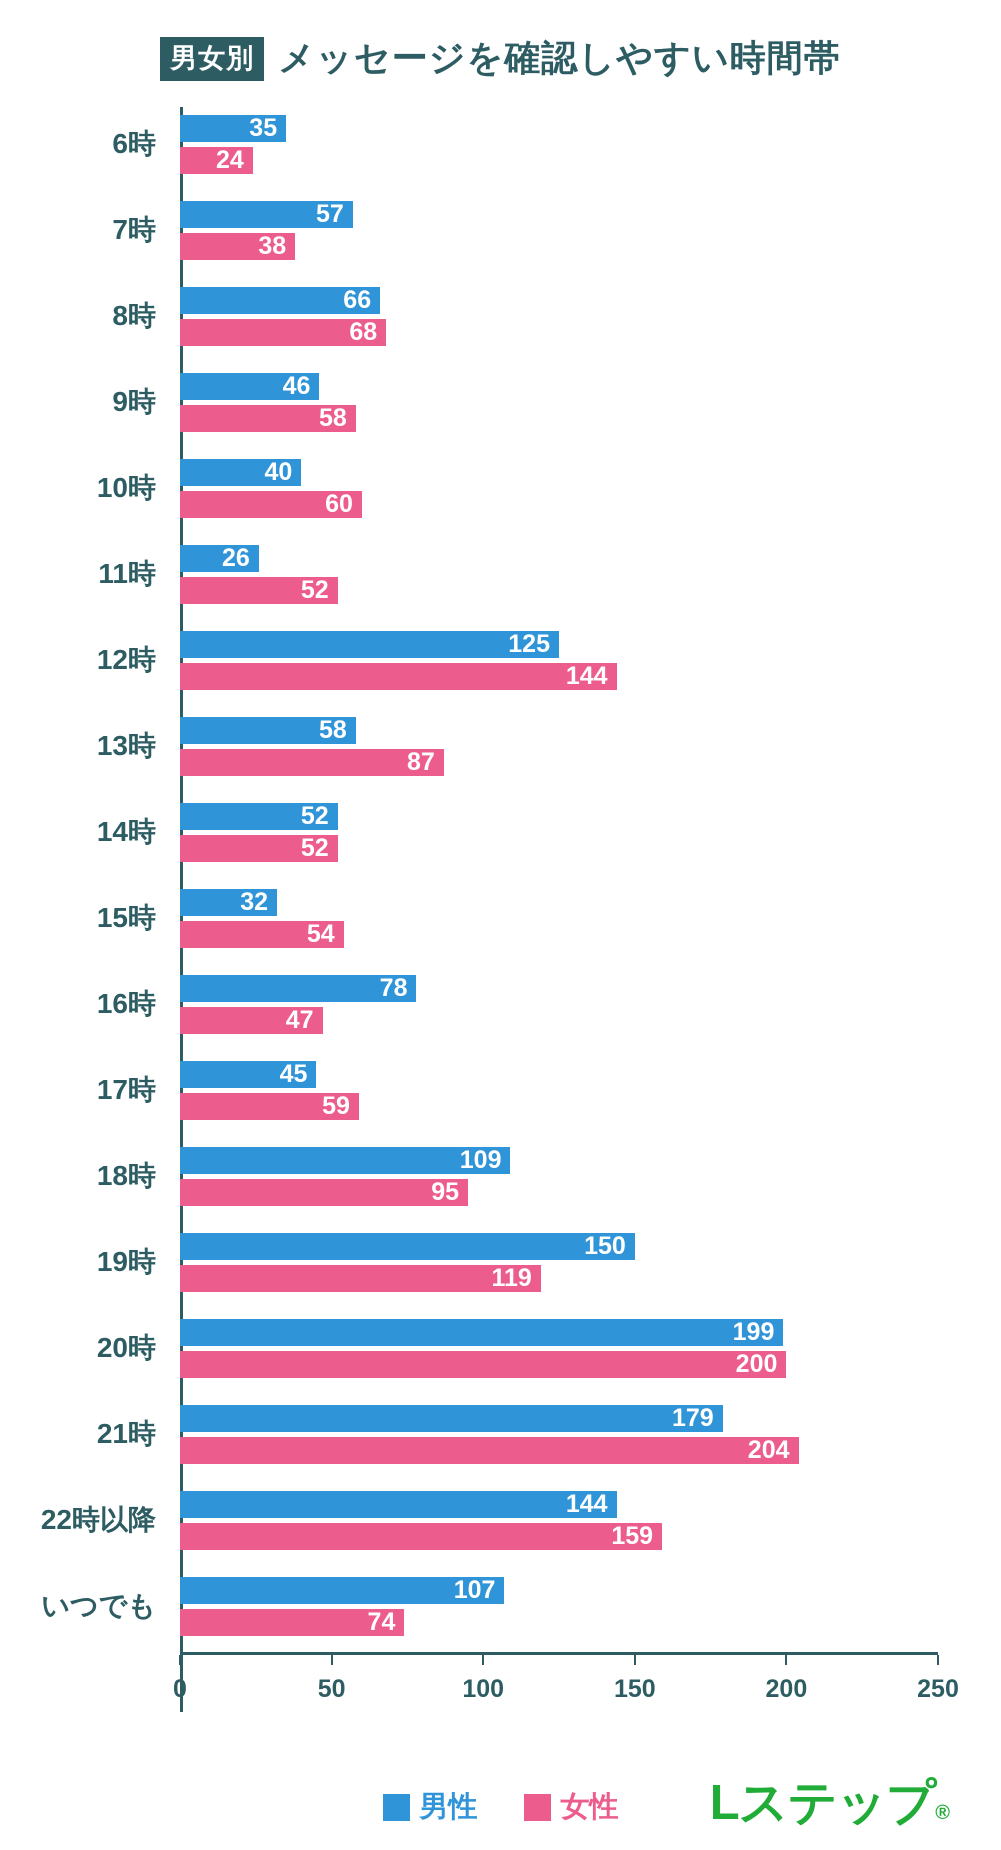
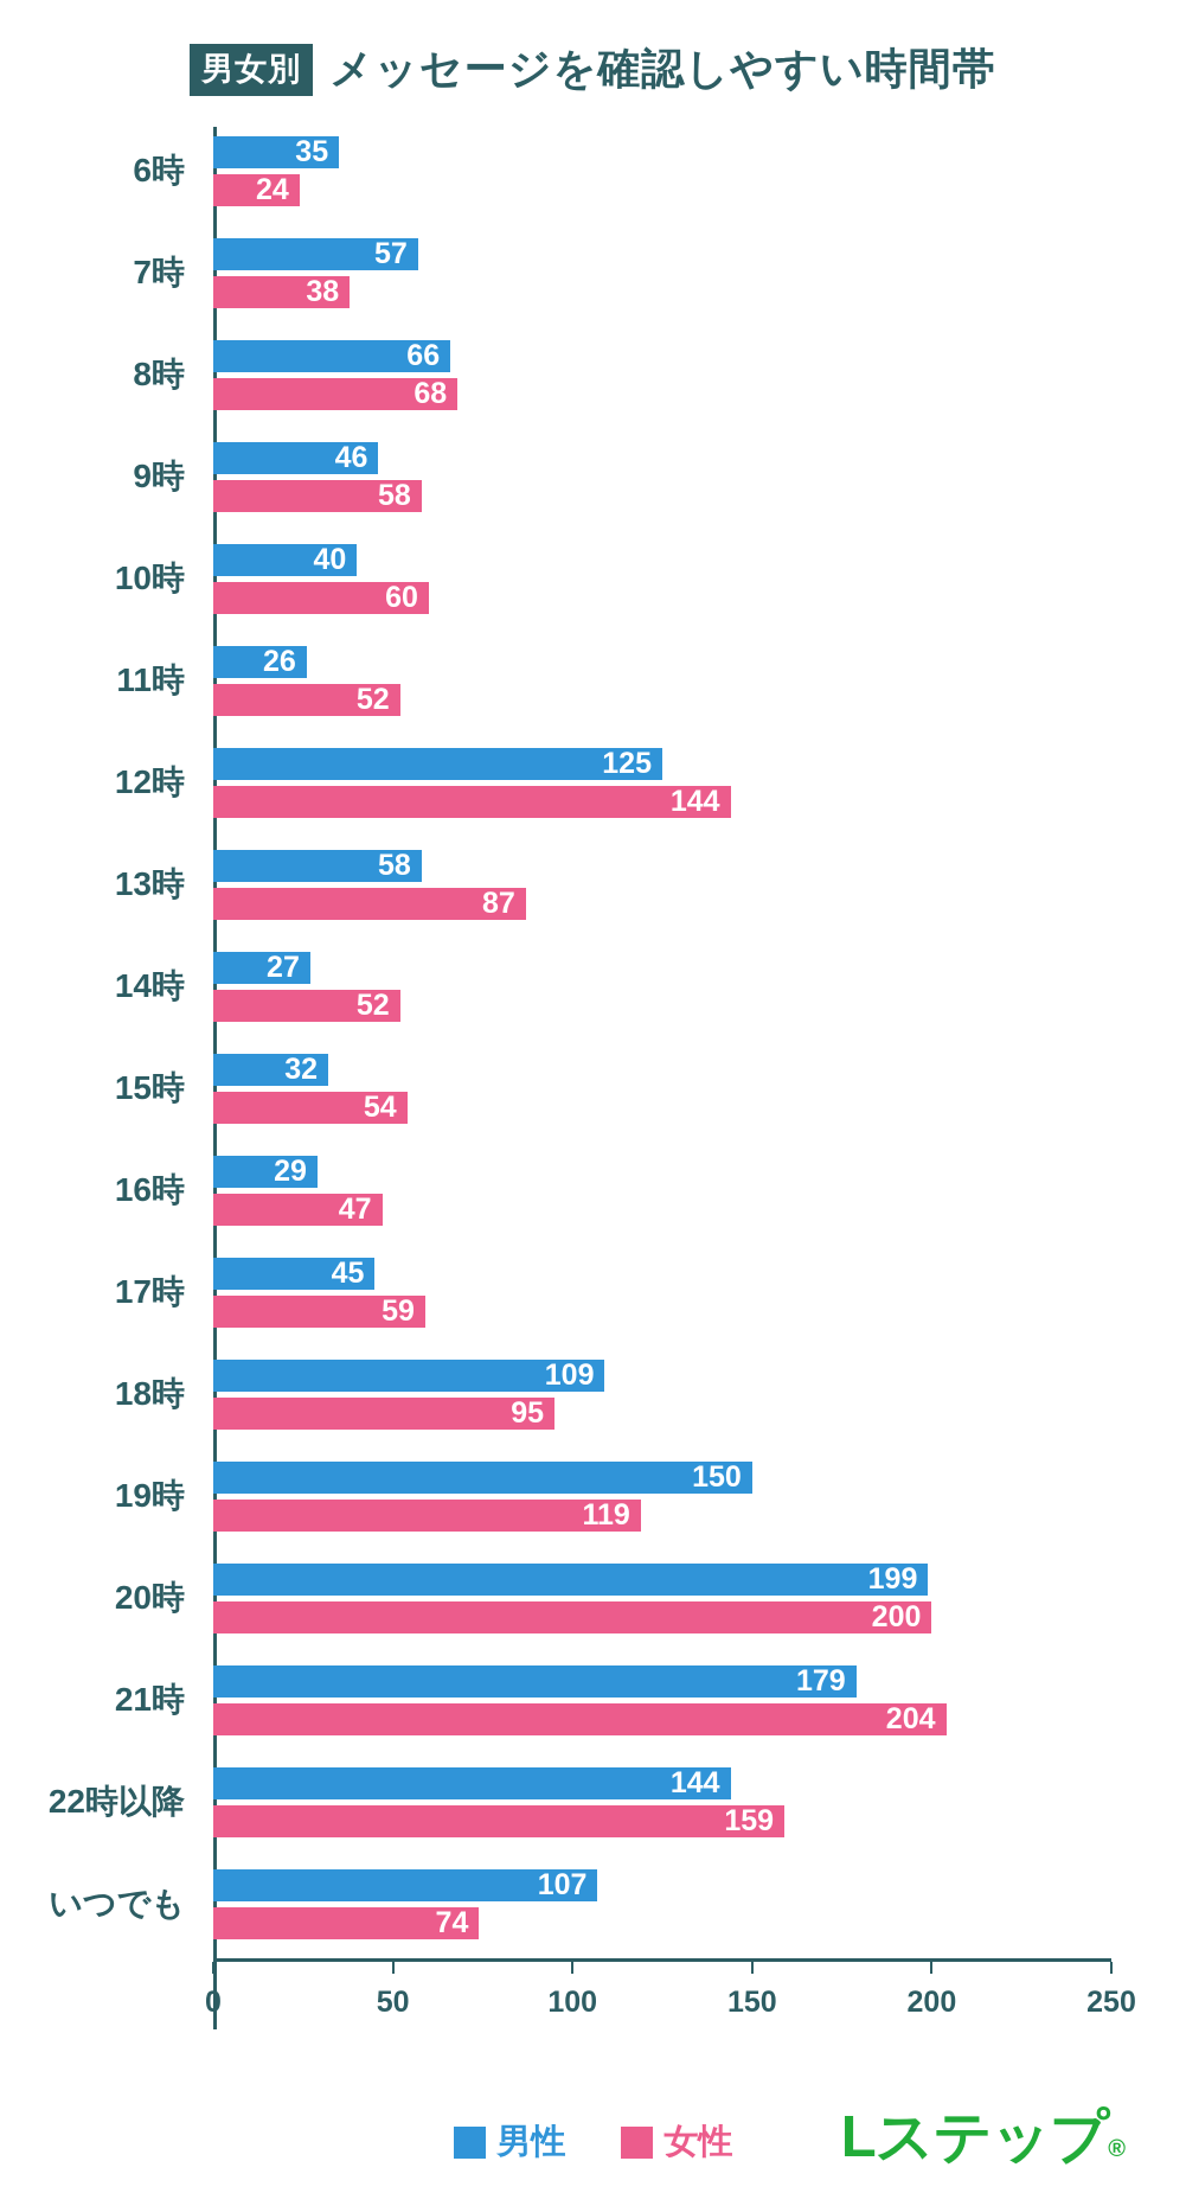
男性/14時: 52 -> 27
男性/16時: 78 -> 29
